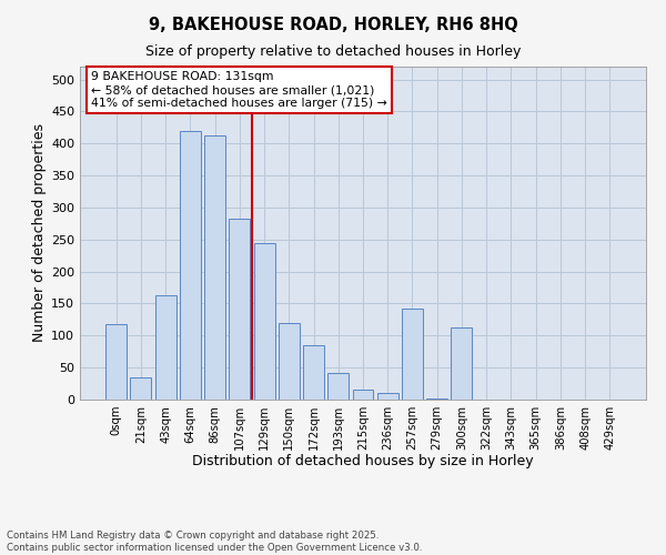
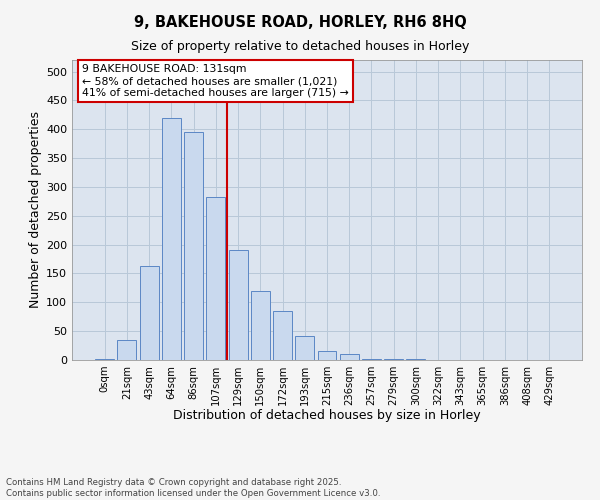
0sqm: 118 -> 2
86sqm: 412 -> 395
129sqm: 244 -> 191
257sqm: 142 -> 2
300sqm: 112 -> 1
